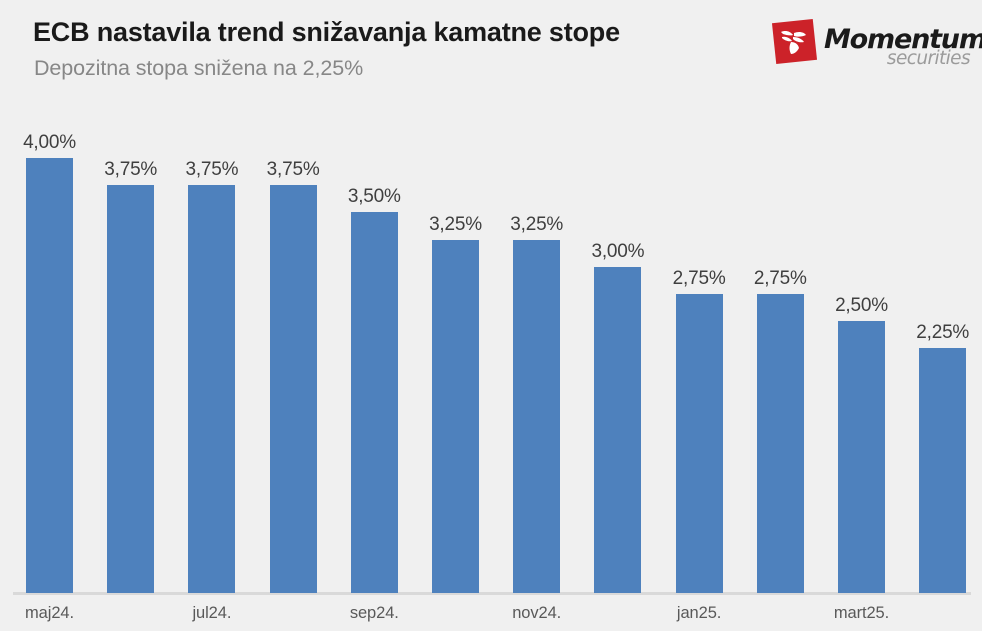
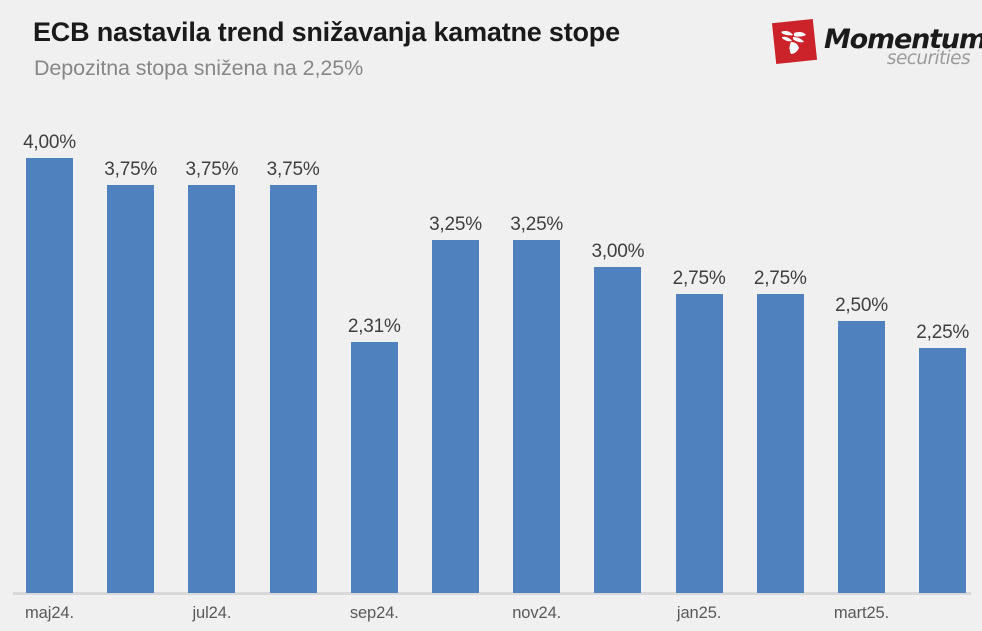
sep24.: 3,50% -> 2,31%
